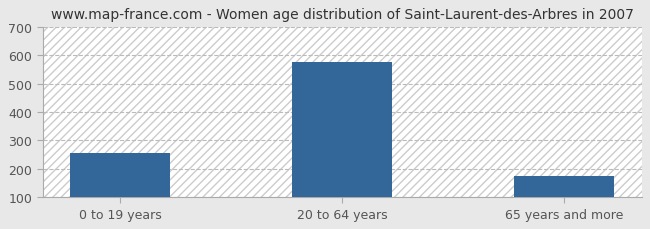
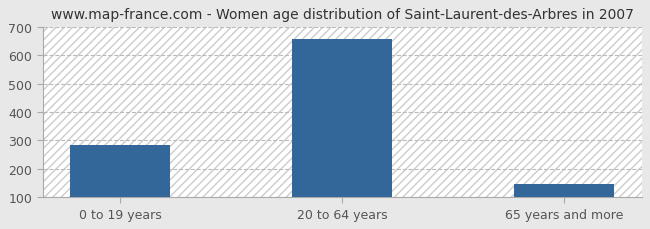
0 to 19 years: 255 -> 283
20 to 64 years: 575 -> 656
65 years and more: 175 -> 148
